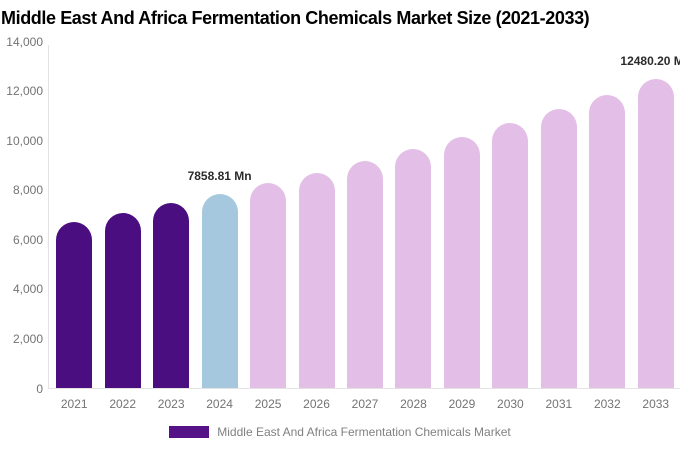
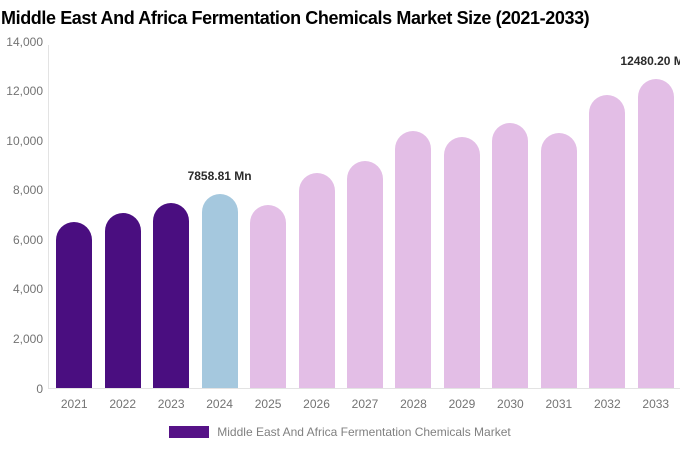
2025: 8300 -> 7400
2028: 9700 -> 10400
2031: 11300 -> 10300
